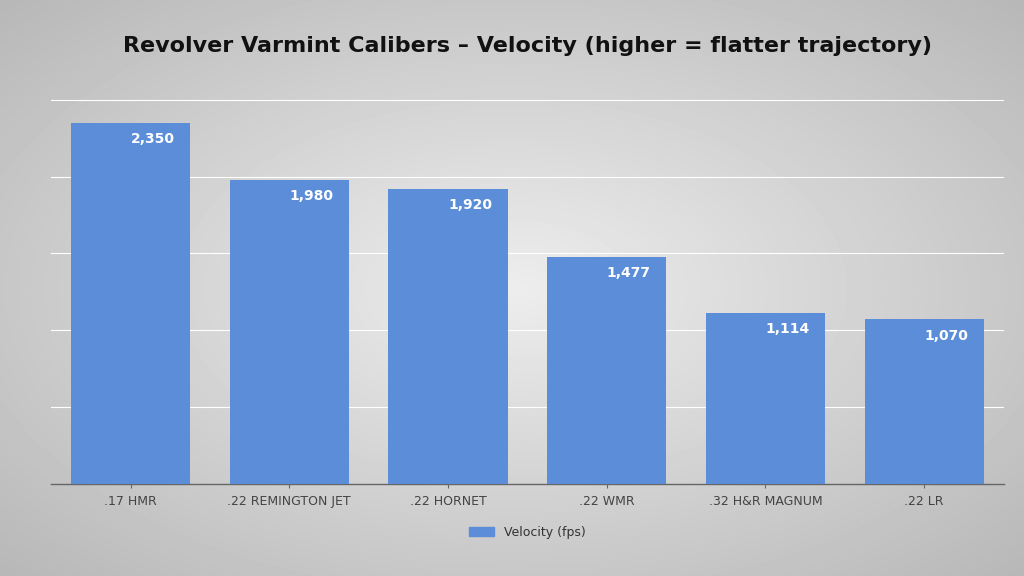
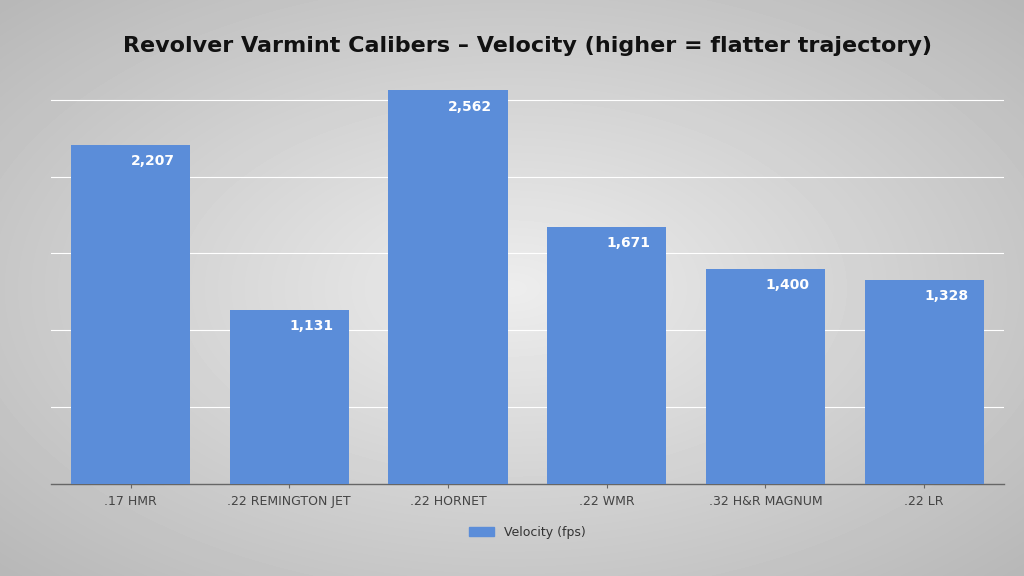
.17 HMR: 2,350 -> 2,207
.22 REMINGTON JET: 1,980 -> 1,131
.22 HORNET: 1,920 -> 2,562
.22 WMR: 1,477 -> 1,671
.32 H&R MAGNUM: 1,114 -> 1,400
.22 LR: 1,070 -> 1,328
